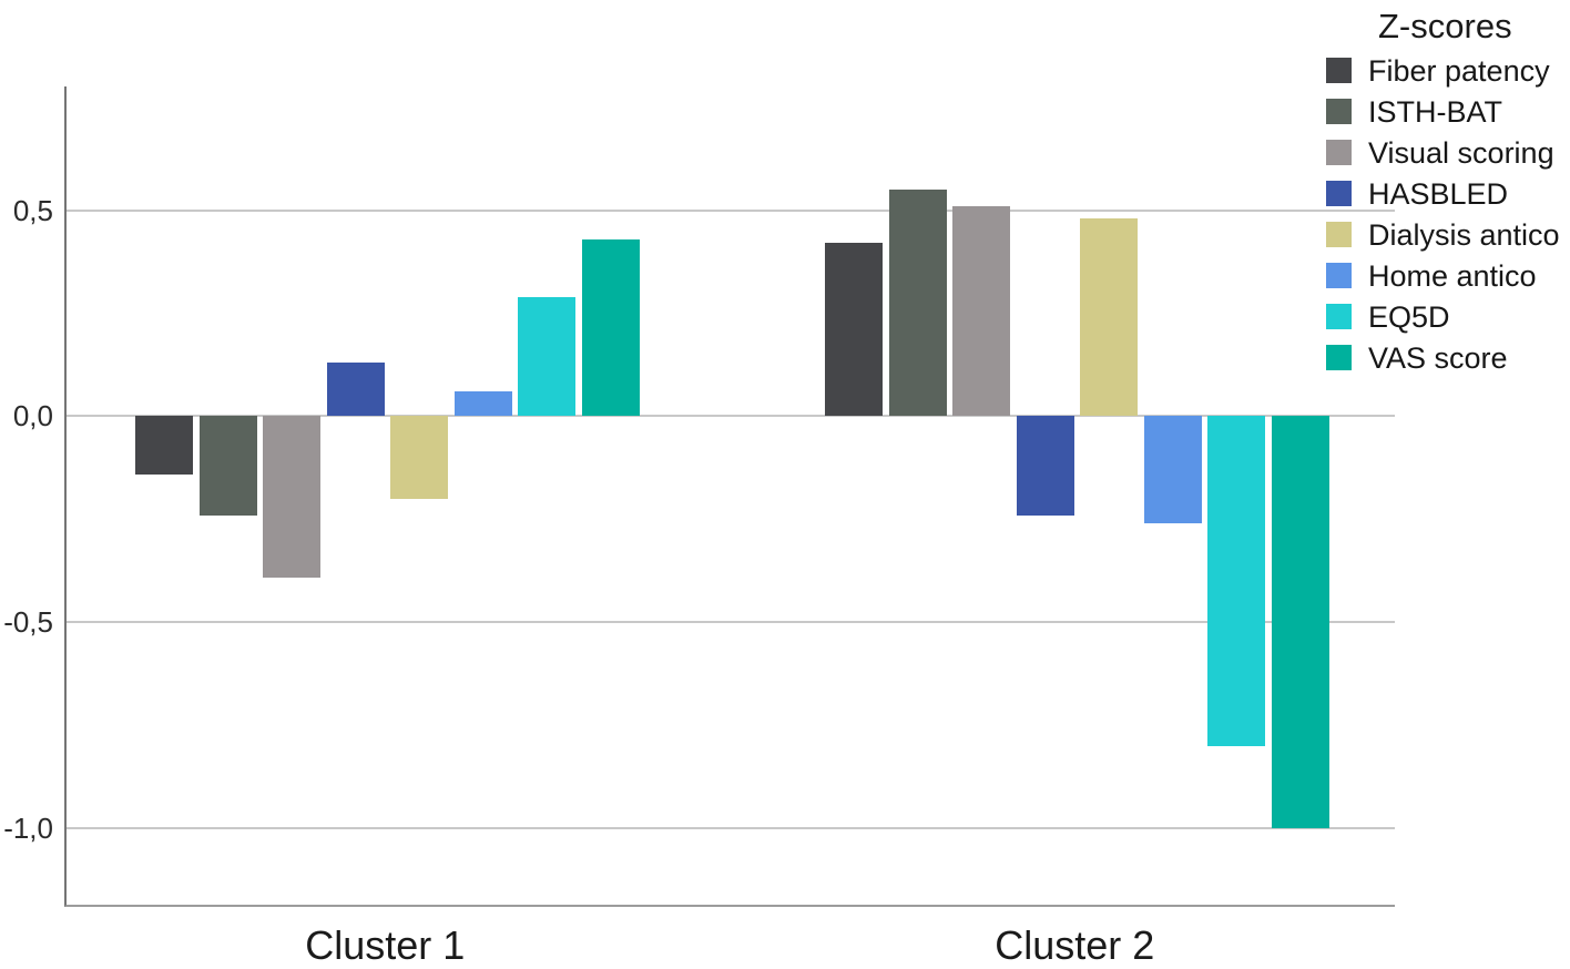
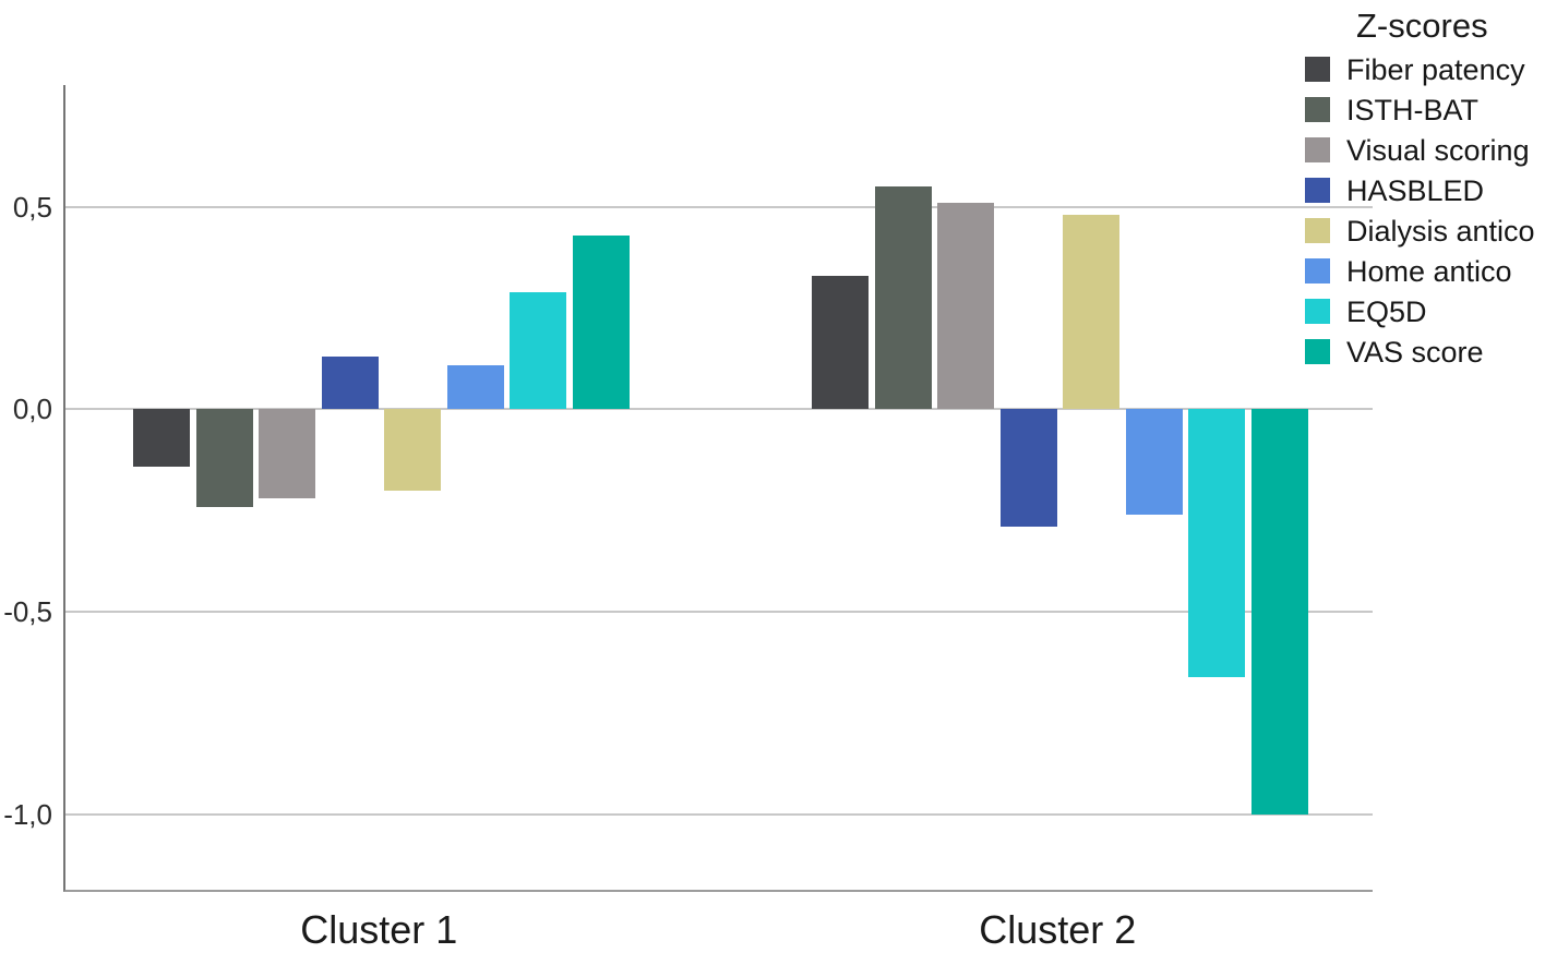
Visual scoring/Cluster 1: -0,39 -> -0,22
Home antico/Cluster 1: 0,06 -> 0,11
Fiber patency/Cluster 2: 0,42 -> 0,33
HASBLED/Cluster 2: -0,24 -> -0,29
EQ5D/Cluster 2: -0,80 -> -0,66
